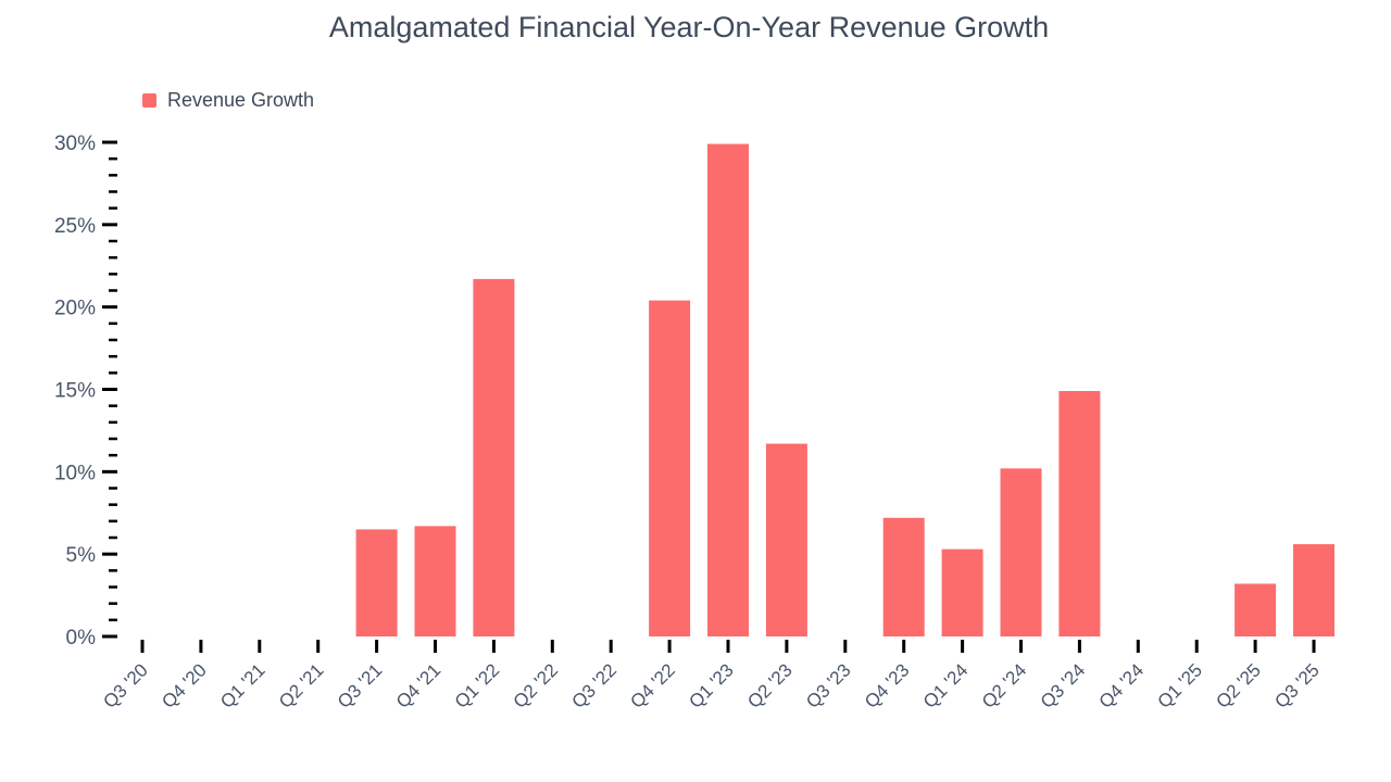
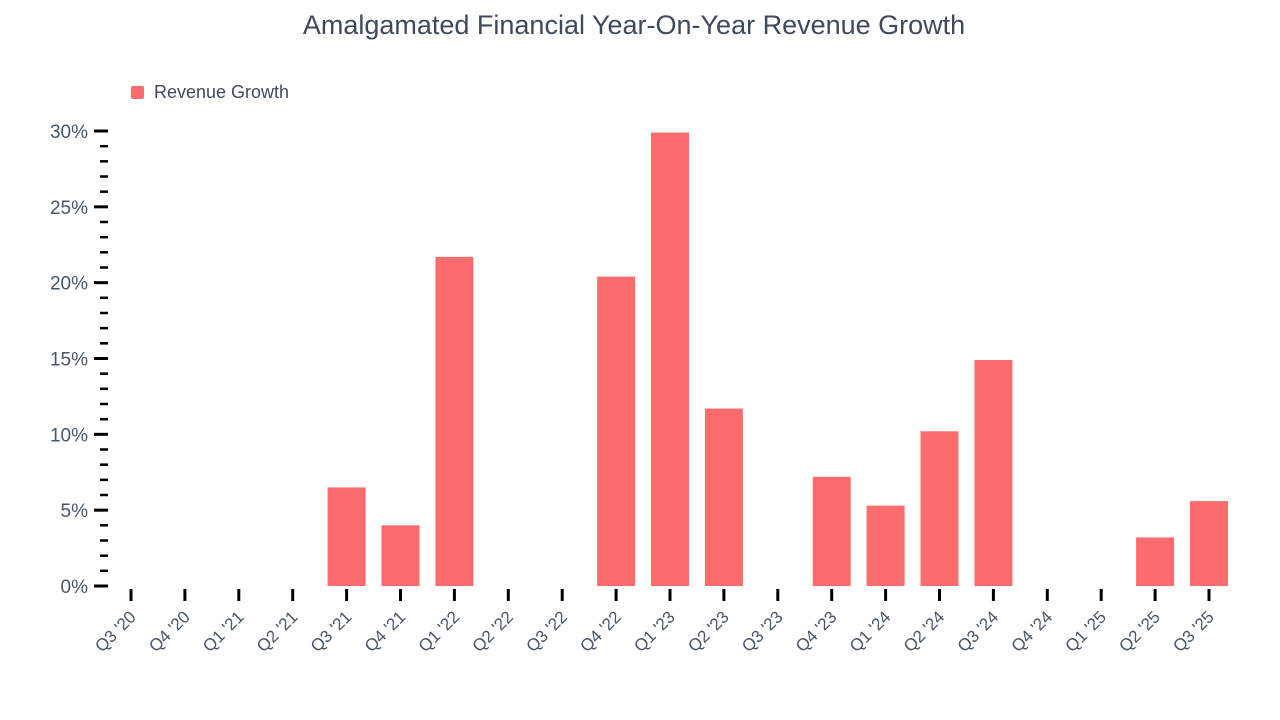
Q4 '21: 6.7% -> 4.0%
